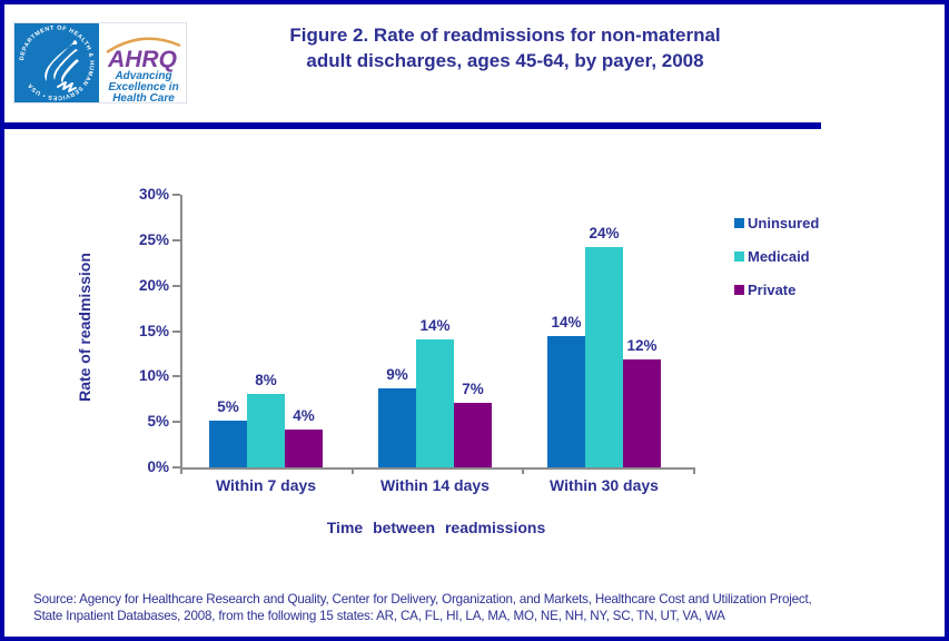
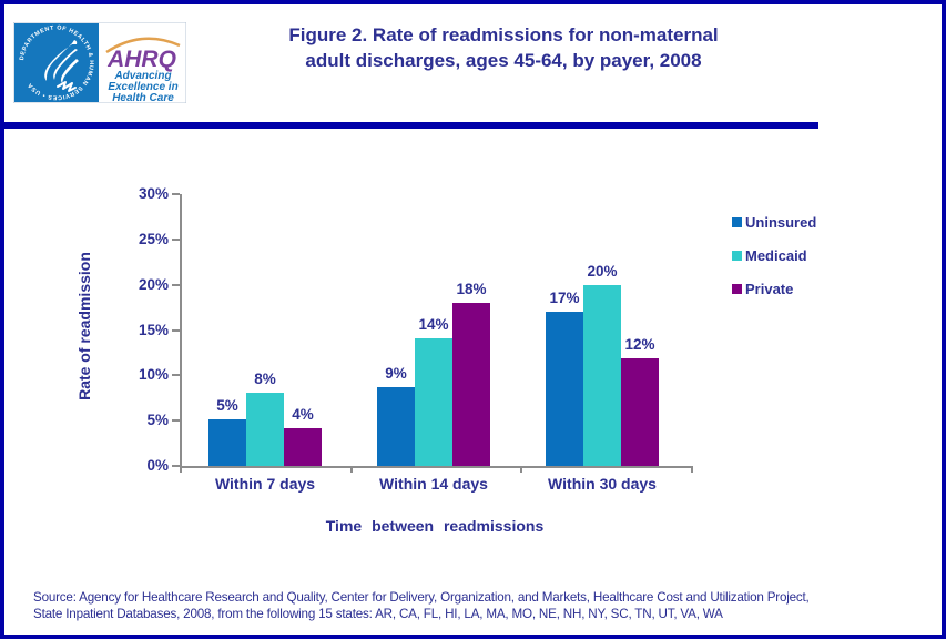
Private/Within 14 days: 7% -> 18%
Uninsured/Within 30 days: 14% -> 17%
Medicaid/Within 30 days: 24% -> 20%
